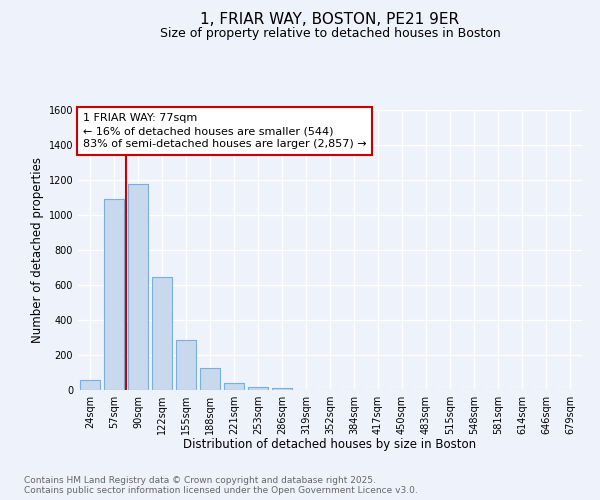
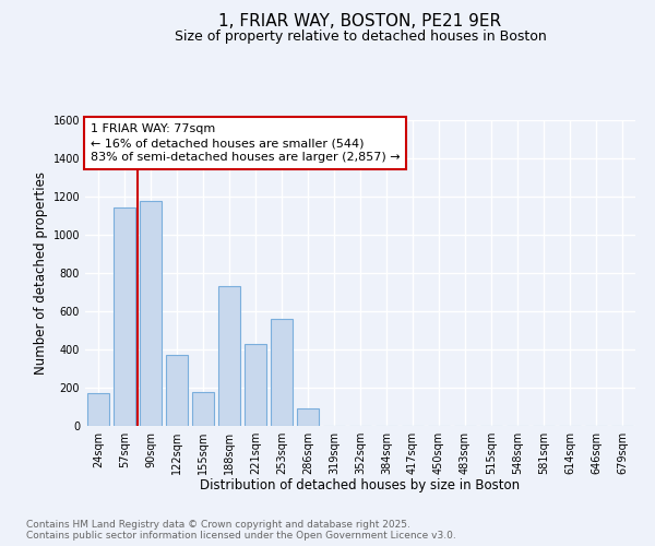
24sqm: 60 -> 170
57sqm: 1090 -> 1140
122sqm: 640 -> 370
155sqm: 280 -> 180
188sqm: 120 -> 730
221sqm: 40 -> 430
253sqm: 20 -> 560
286sqm: 10 -> 90
